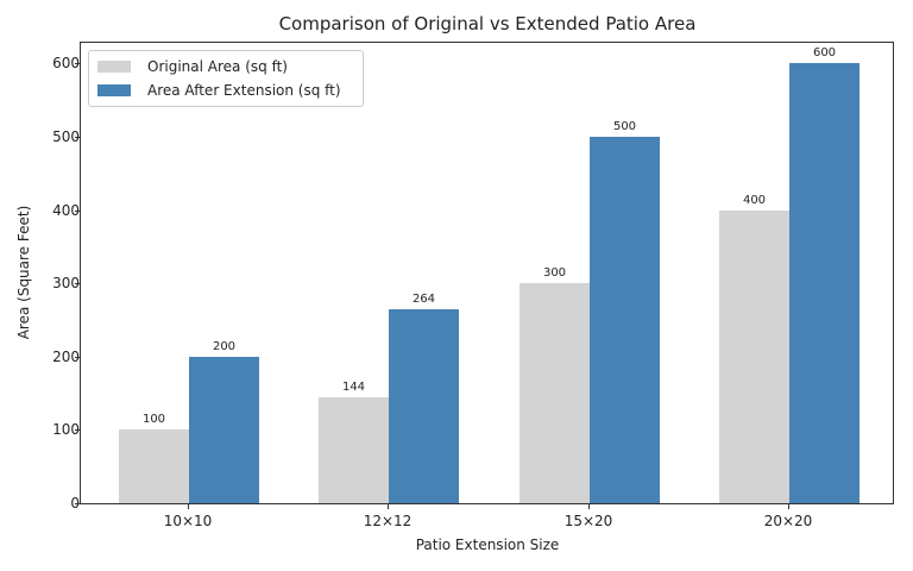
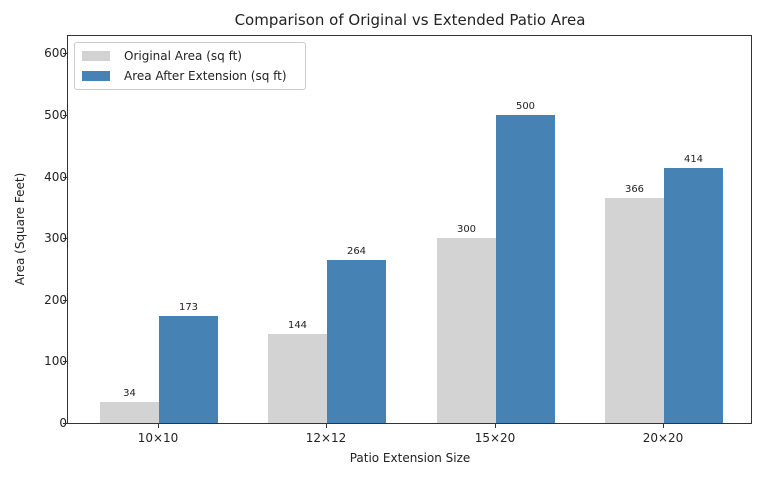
Original Area (sq ft)/10×10: 100 -> 34
Area After Extension (sq ft)/10×10: 200 -> 173
Original Area (sq ft)/20×20: 400 -> 366
Area After Extension (sq ft)/20×20: 600 -> 414
